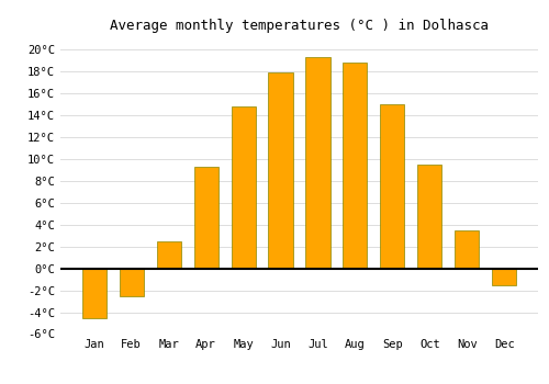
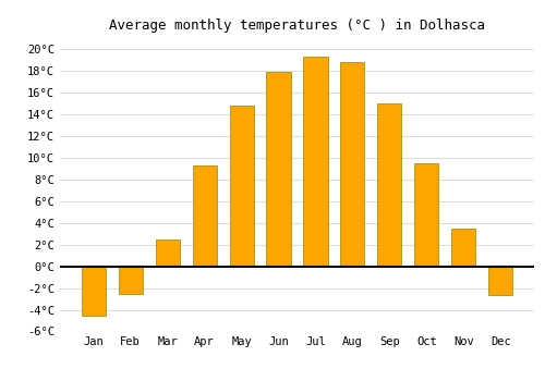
Dec: -1.5°C -> -2.6°C
